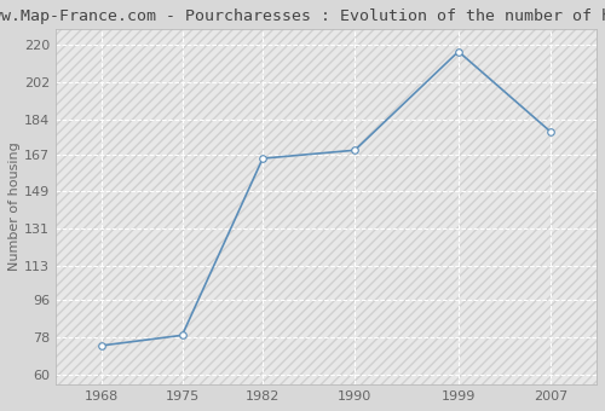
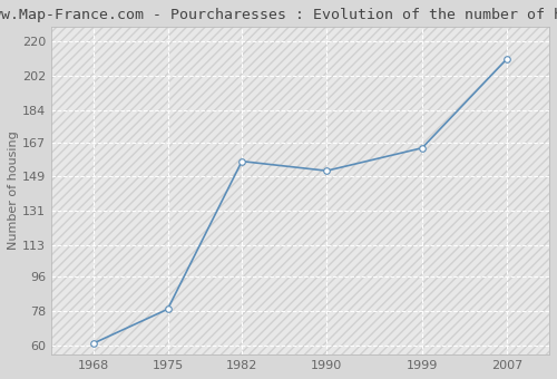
1968: 74 -> 61
1982: 165 -> 157
1990: 169 -> 152
1999: 217 -> 164
2007: 178 -> 211
